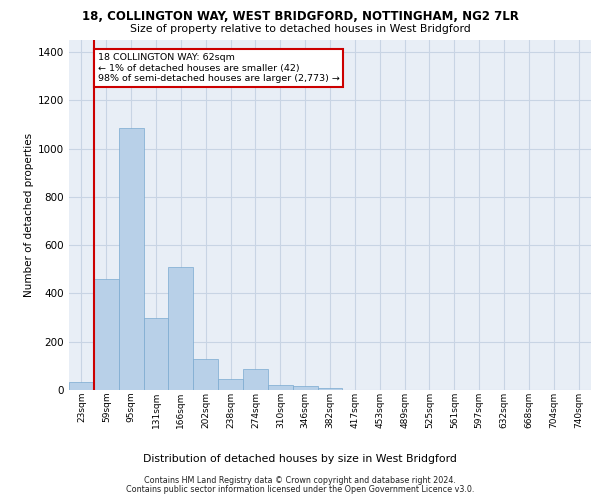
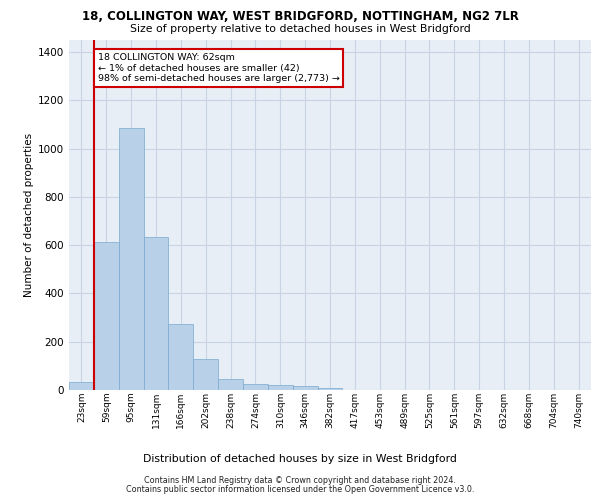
59sqm: 460 -> 615
131sqm: 300 -> 635
166sqm: 510 -> 275
274sqm: 85 -> 25
